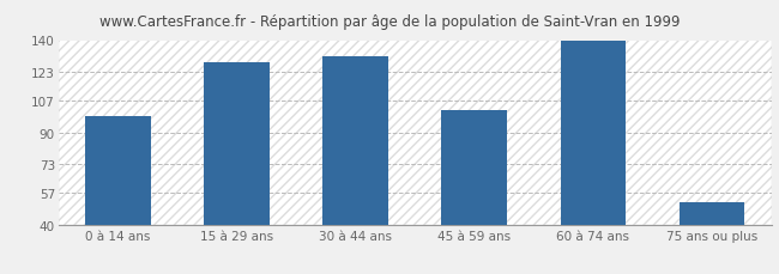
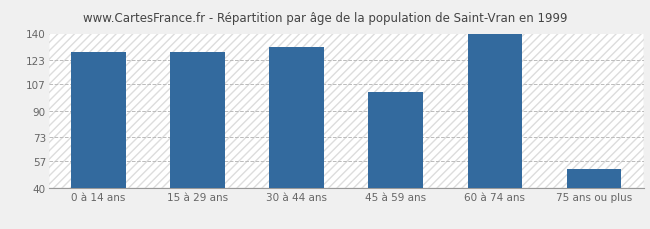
0 à 14 ans: 99 -> 128
